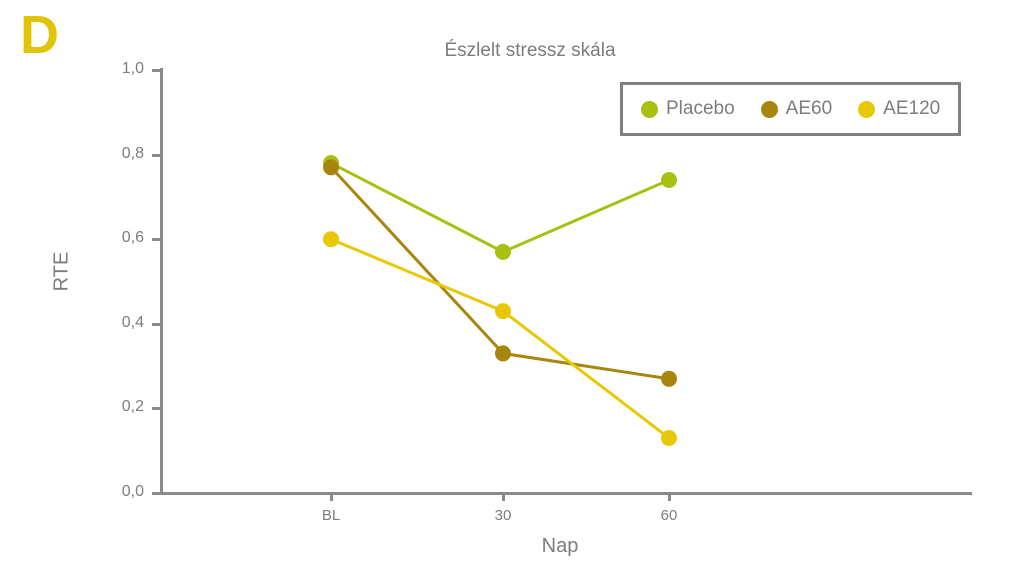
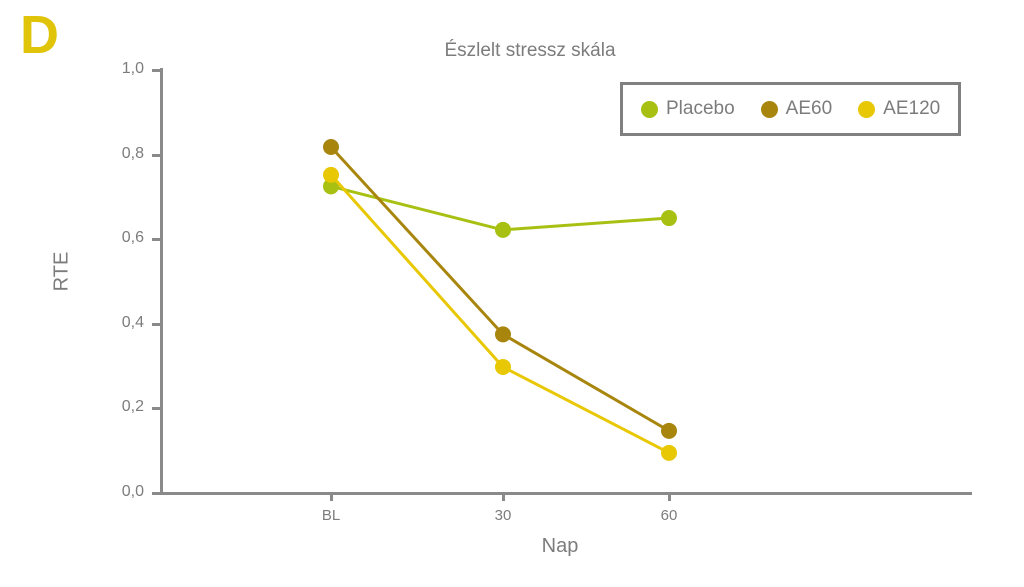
Placebo/BL: 0,78 -> 0,72
AE60/BL: 0,77 -> 0,82
AE120/BL: 0,60 -> 0,75
Placebo/30: 0,57 -> 0,62
AE60/30: 0,33 -> 0,38
AE120/30: 0,43 -> 0,30
Placebo/60: 0,74 -> 0,65
AE60/60: 0,27 -> 0,15
AE120/60: 0,13 -> 0,10
